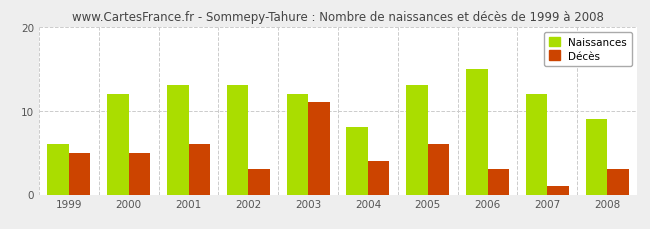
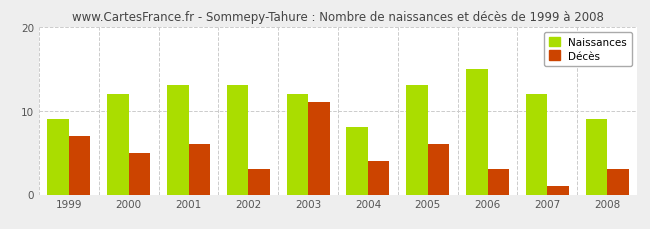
Naissances/1999: 6 -> 9
Décès/1999: 5 -> 7
